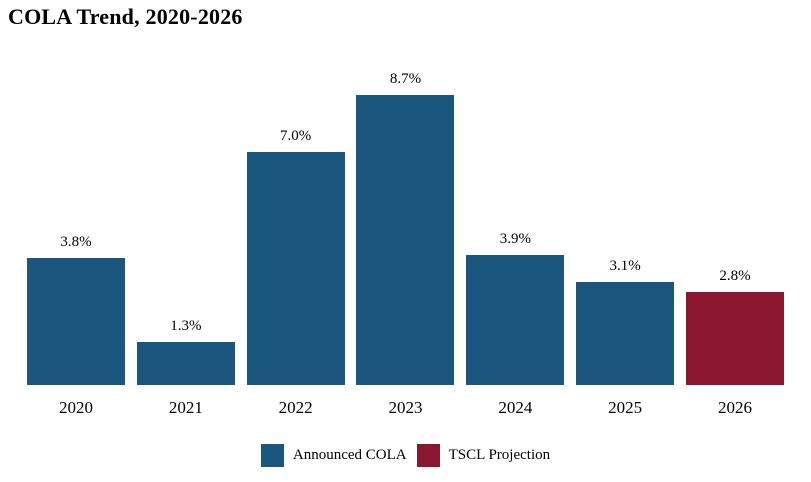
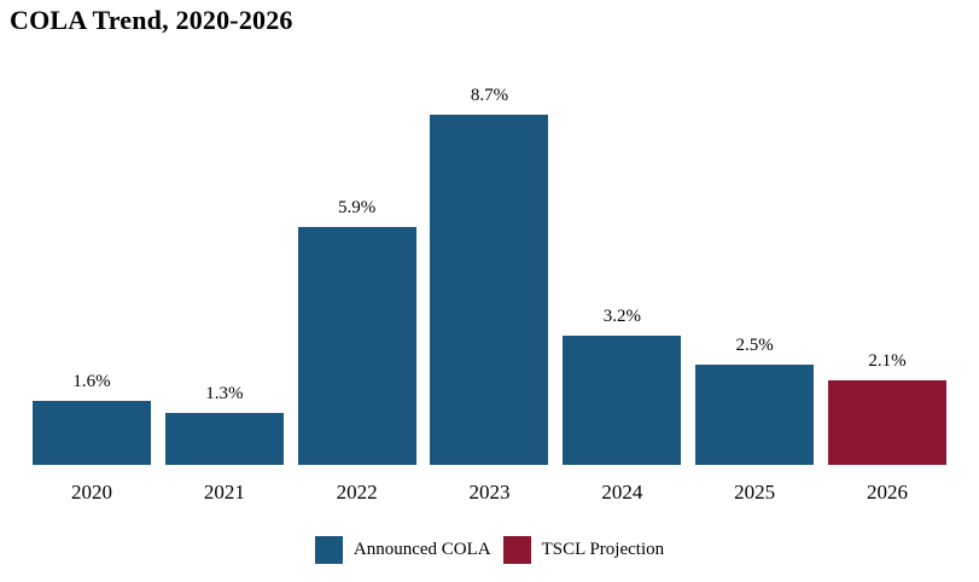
2020: 3.8% -> 1.6%
2022: 7.0% -> 5.9%
2024: 3.9% -> 3.2%
2025: 3.1% -> 2.5%
2026: 2.8% -> 2.1%
